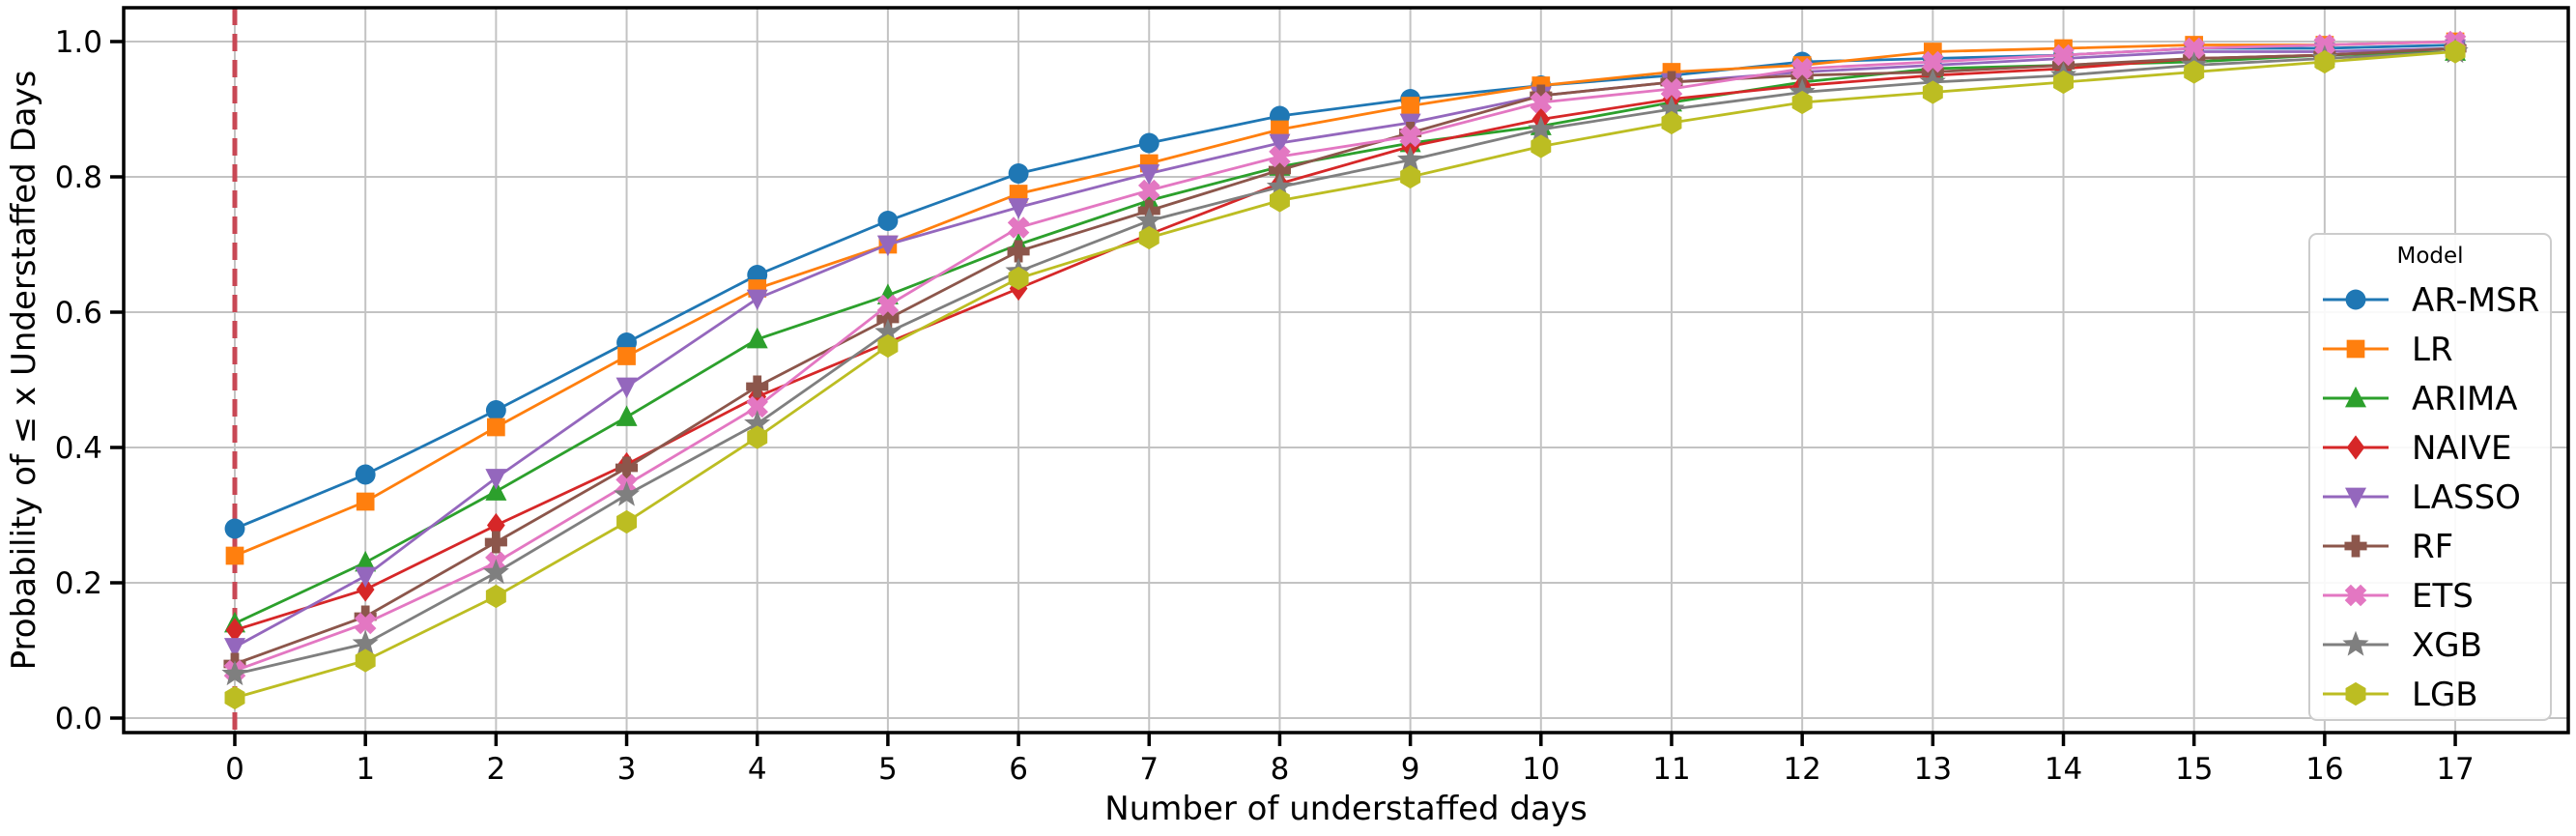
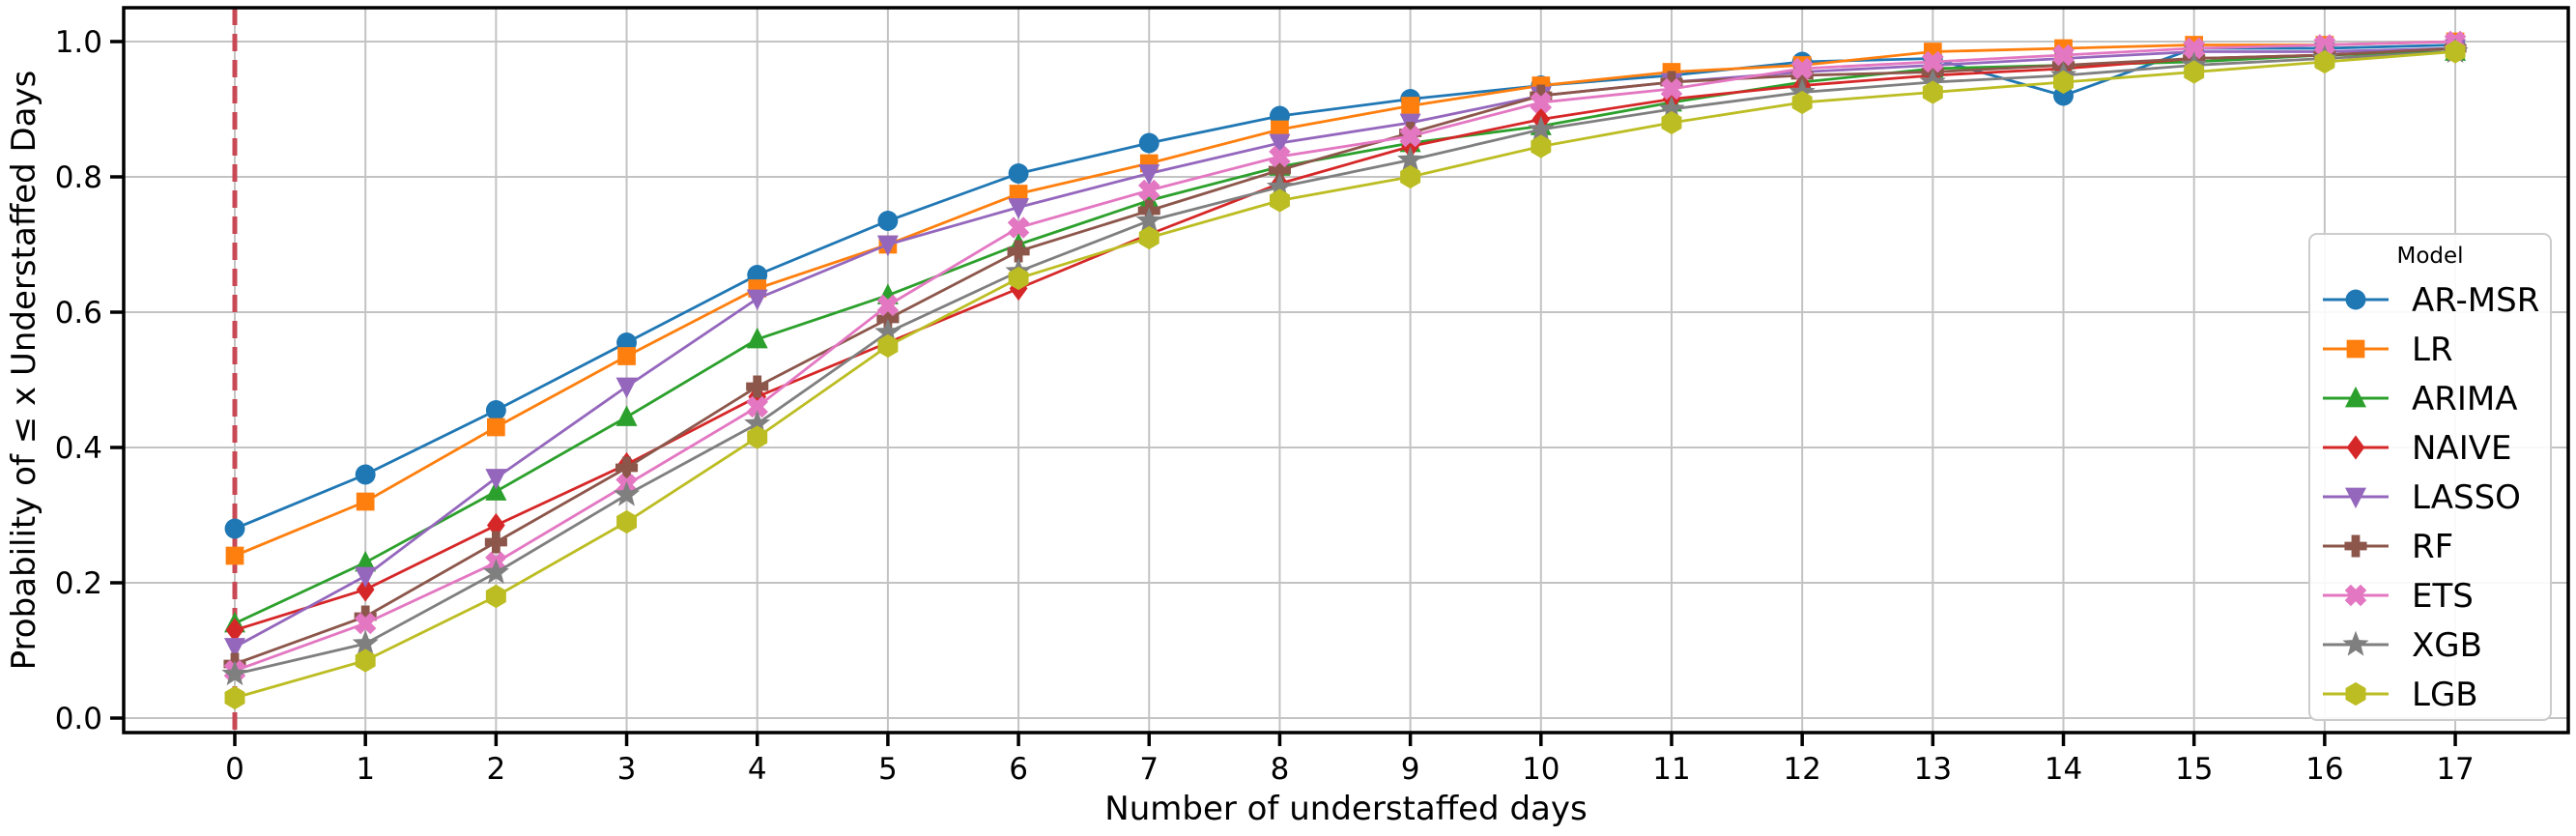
AR-MSR/14: 0.98 -> 0.92
